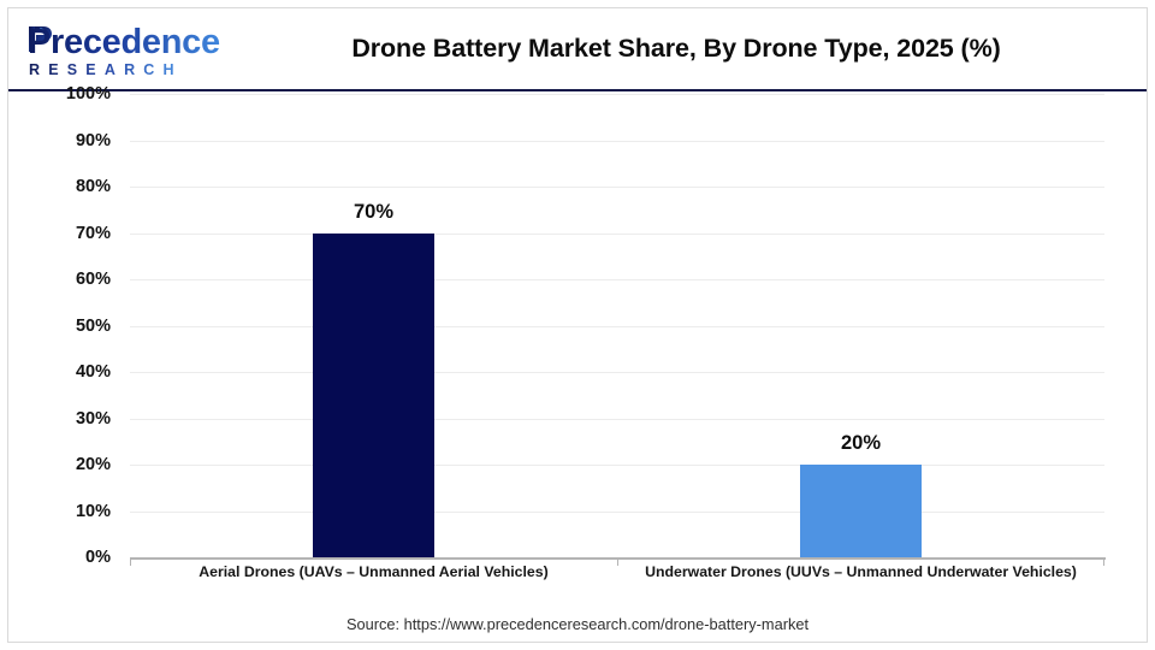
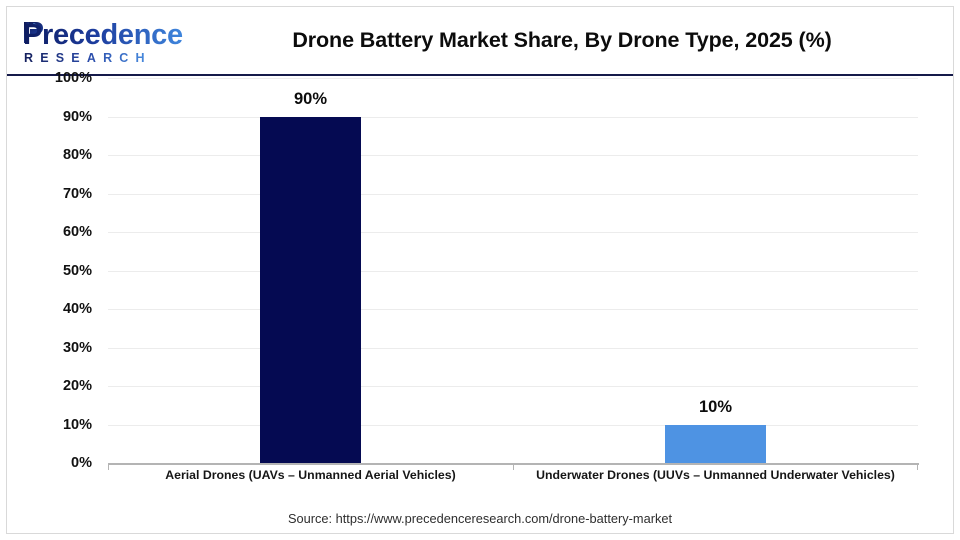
Aerial Drones (UAVs – Unmanned Aerial Vehicles): 70% -> 90%
Underwater Drones (UUVs – Unmanned Underwater Vehicles): 20% -> 10%
